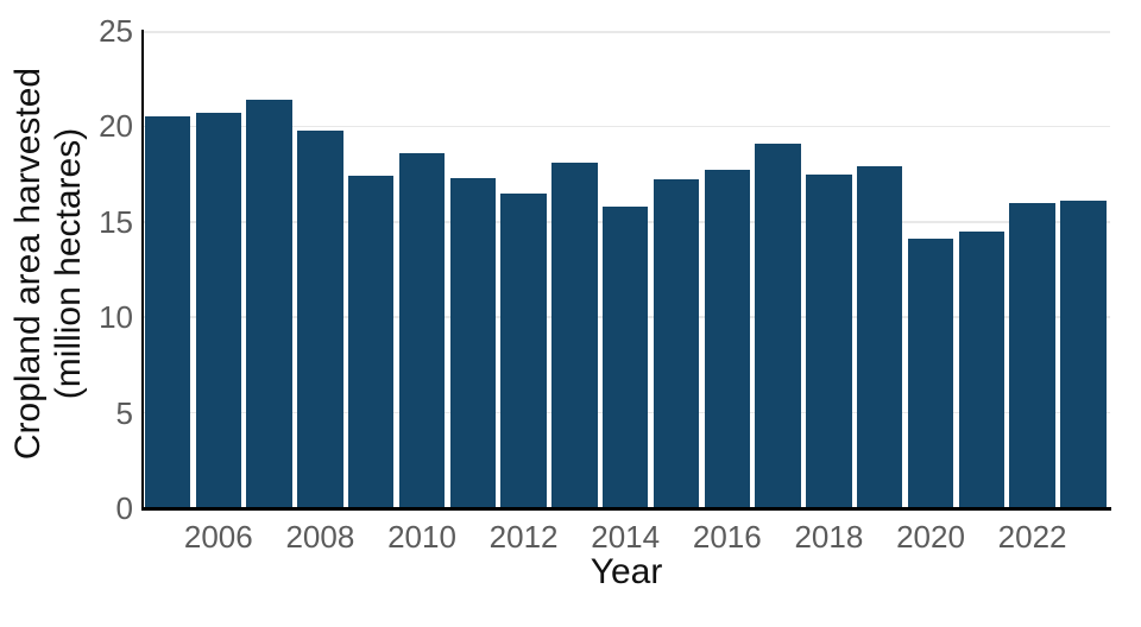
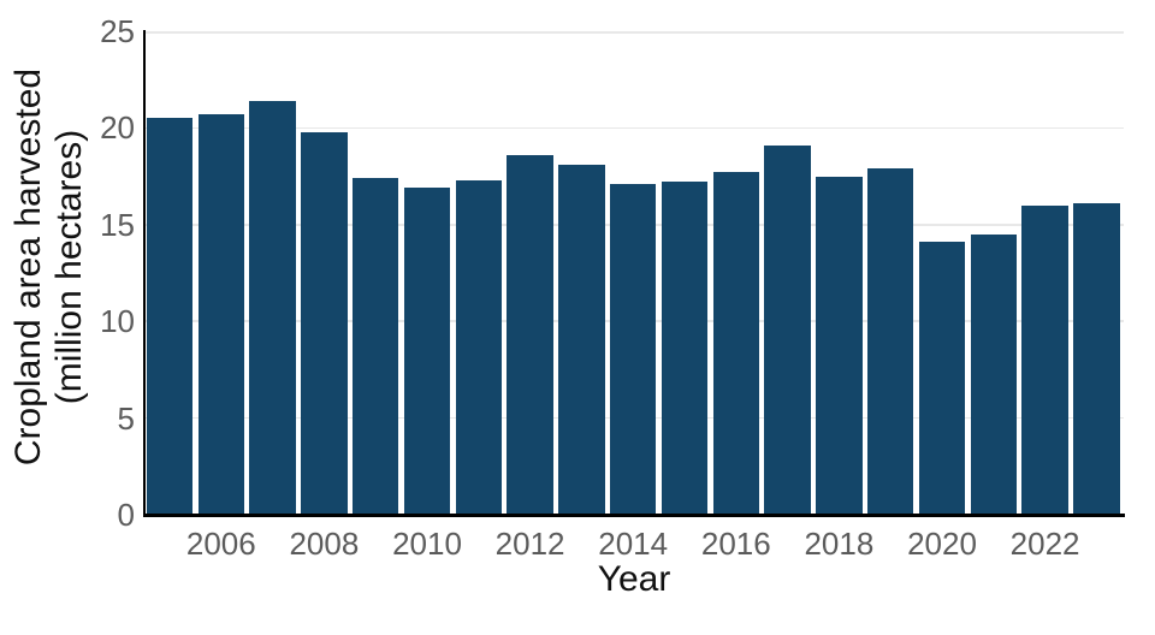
2010: 18.6 -> 16.9
2012: 16.5 -> 18.6
2014: 15.8 -> 17.1
